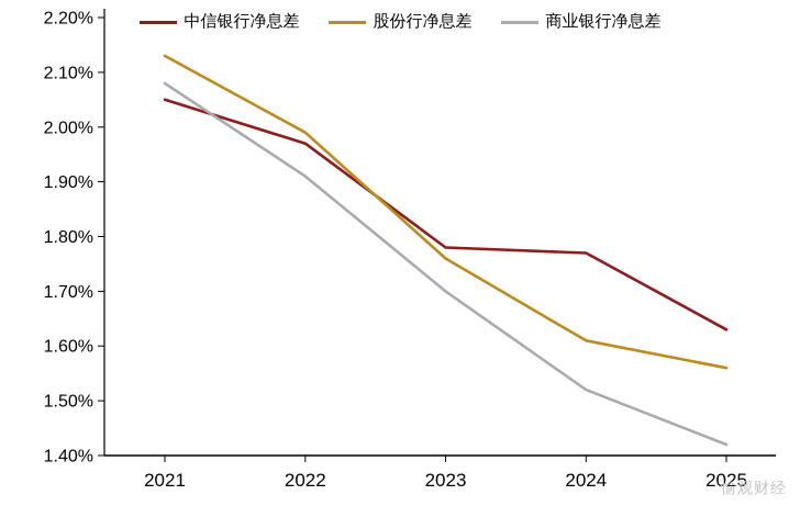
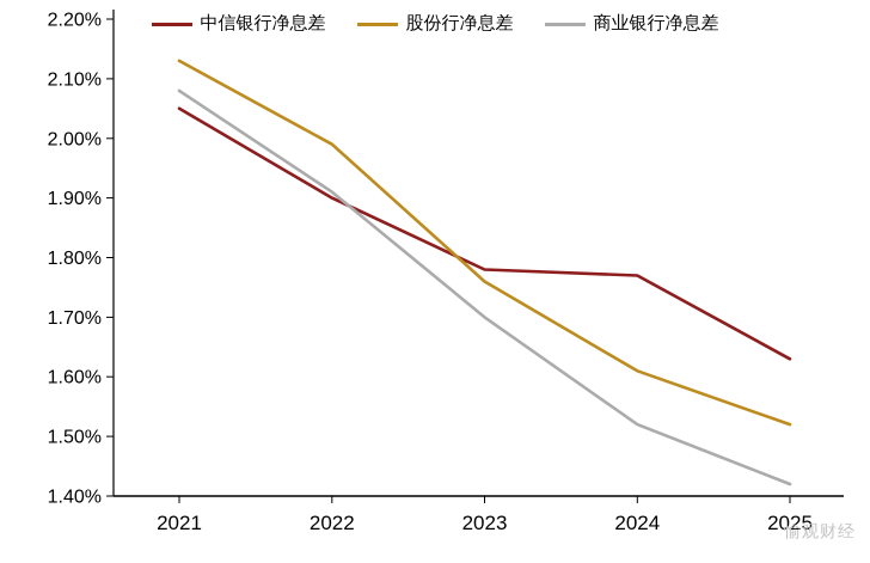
中信银行净息差/2022: 1.97% -> 1.90%
股份行净息差/2025: 1.56% -> 1.52%
